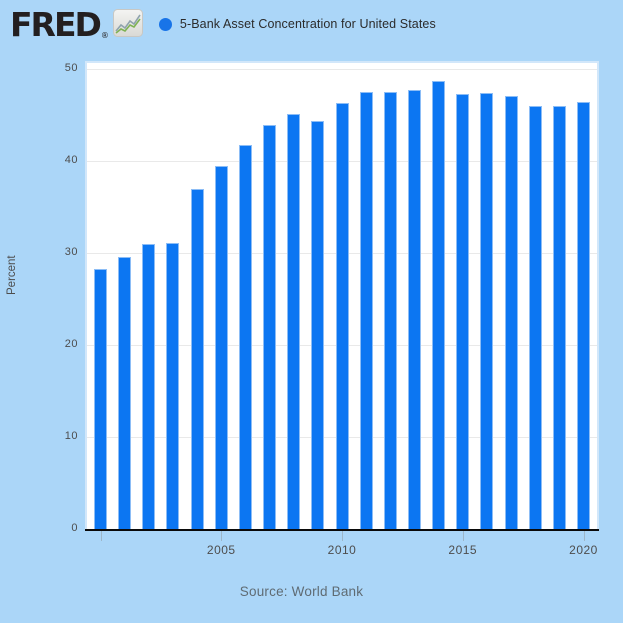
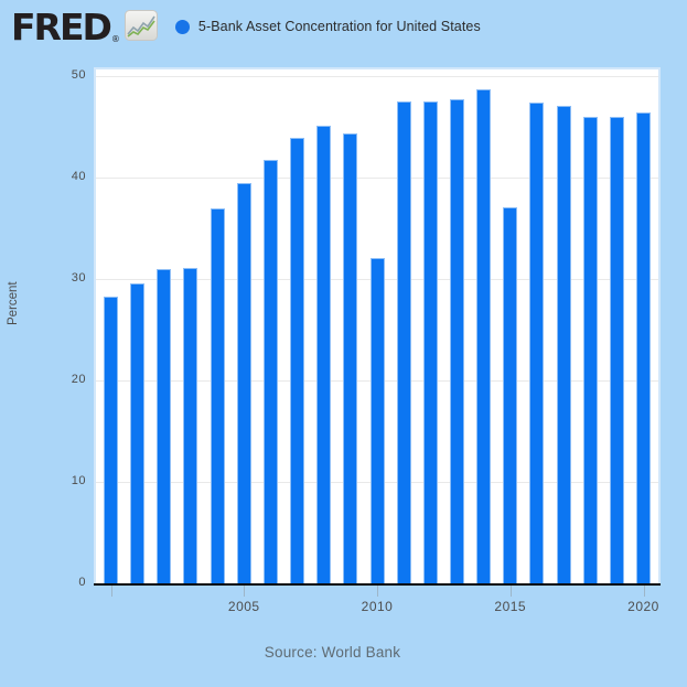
2010: 46 -> 32
2015: 47 -> 37
